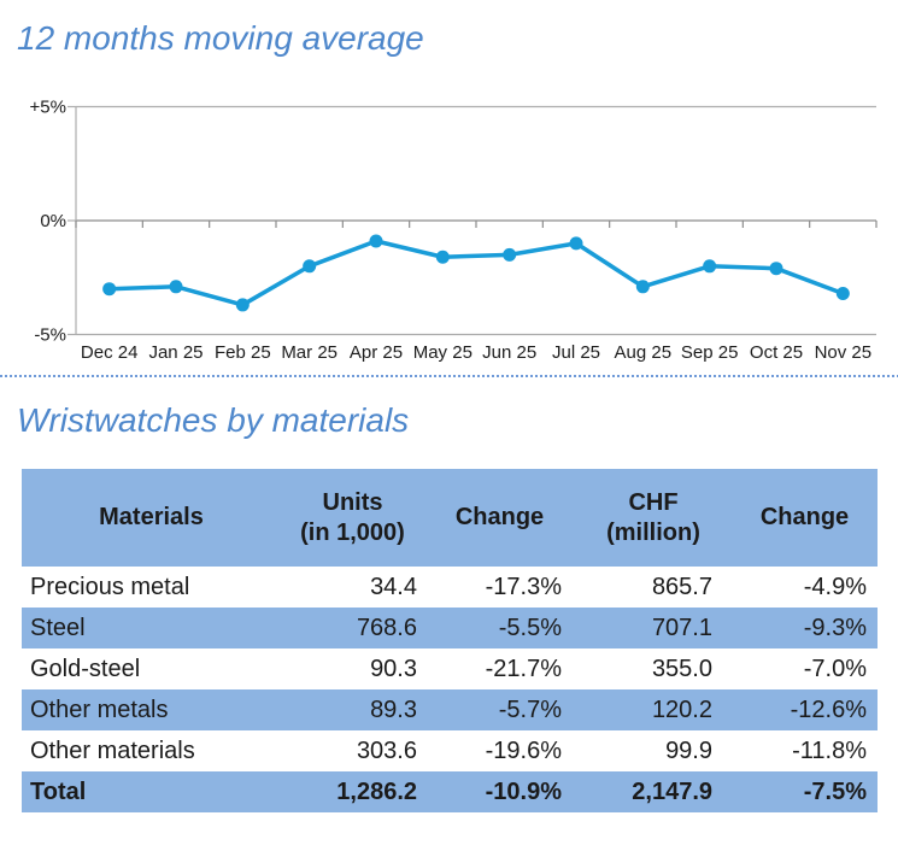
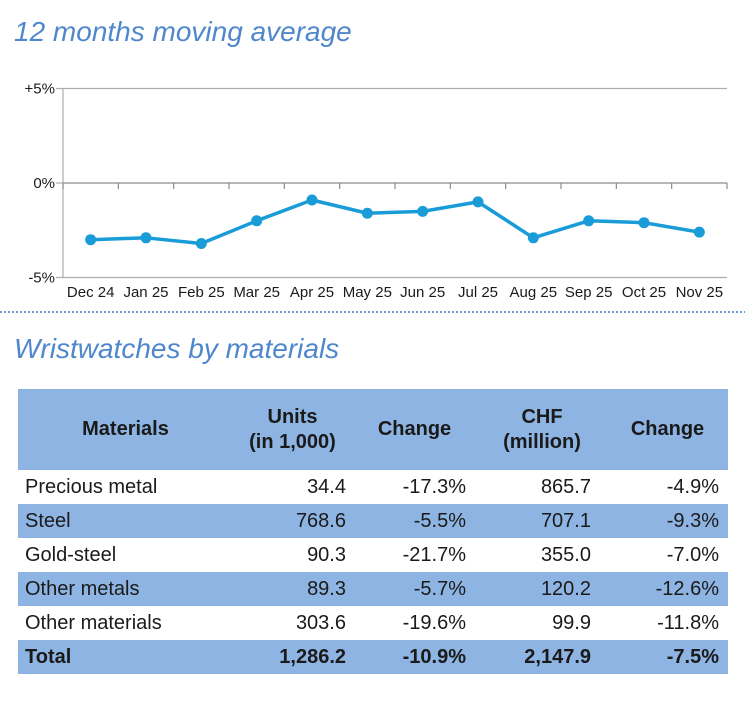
Feb 25: -3.7% -> -3.2%
Nov 25: -3.2% -> -2.6%
